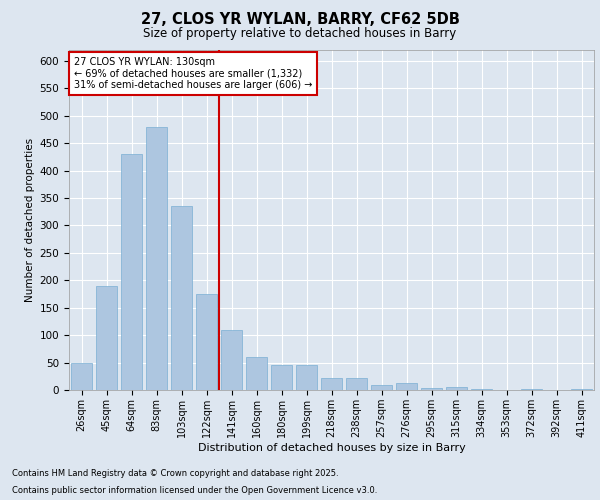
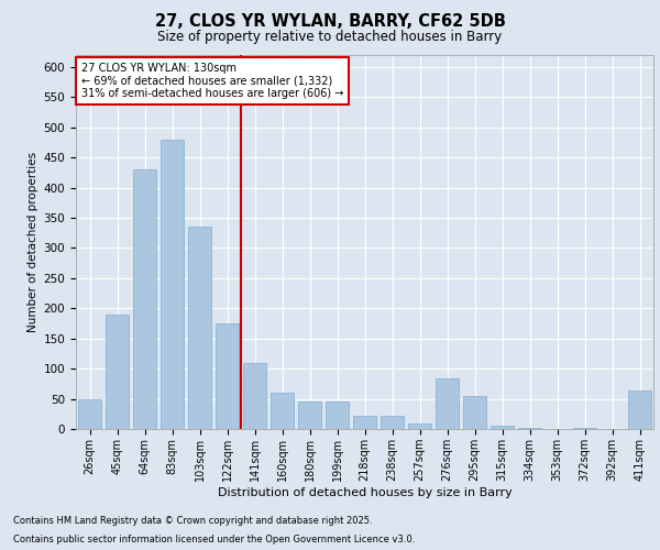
276sqm: 12 -> 84
295sqm: 4 -> 54
411sqm: 1 -> 64
